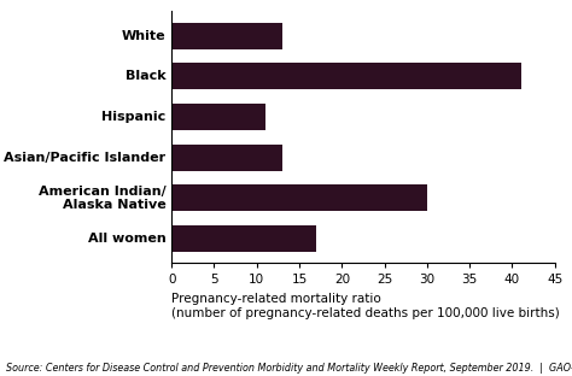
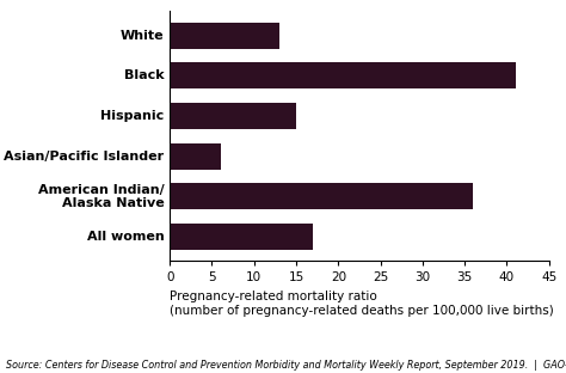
Hispanic: 11 -> 15
Asian/Pacific Islander: 13 -> 6
American Indian/ Alaska Native: 30 -> 36
